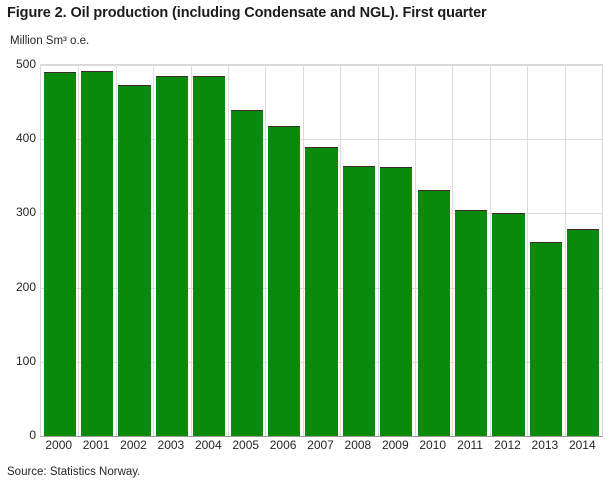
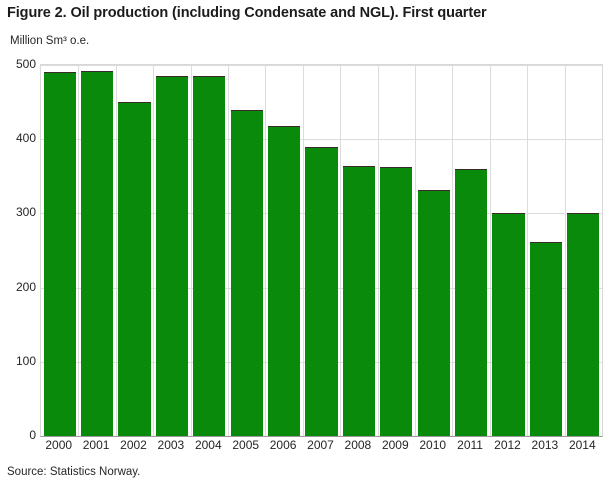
2002: 470 -> 450
2011: 300 -> 360
2014: 280 -> 300
